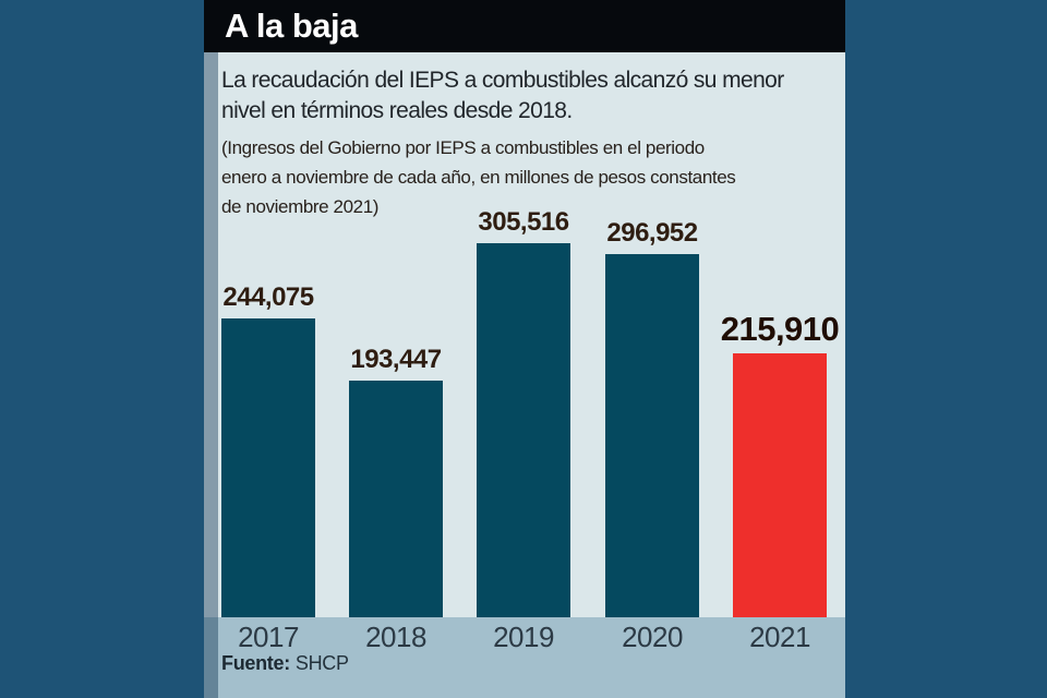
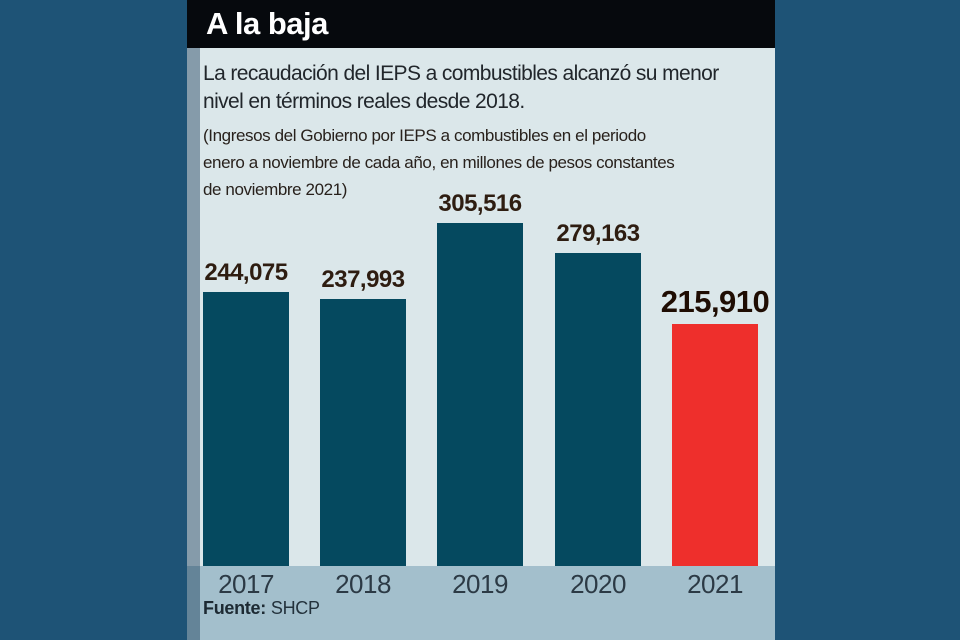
2018: 193,447 -> 237,993
2020: 296,952 -> 279,163
